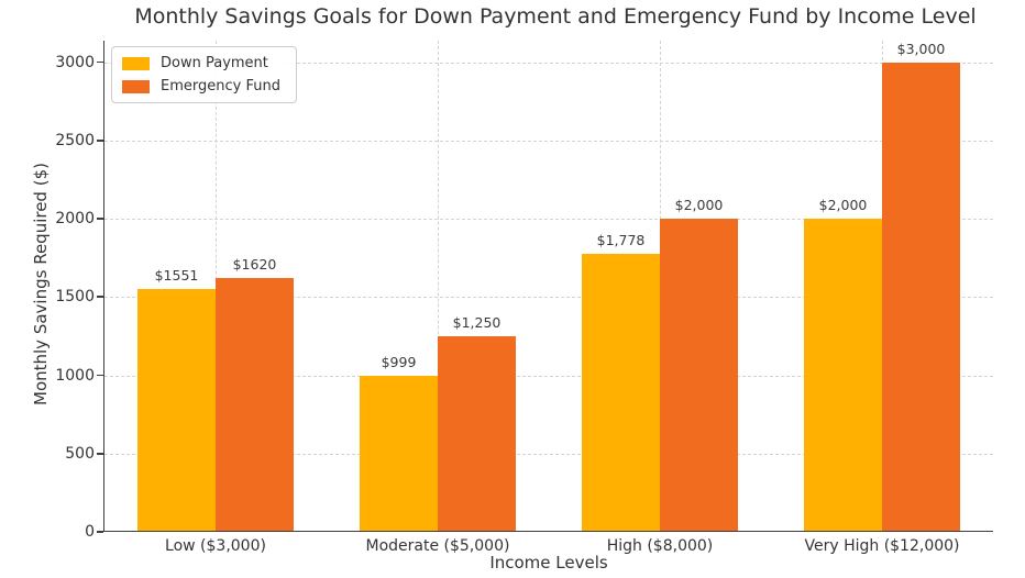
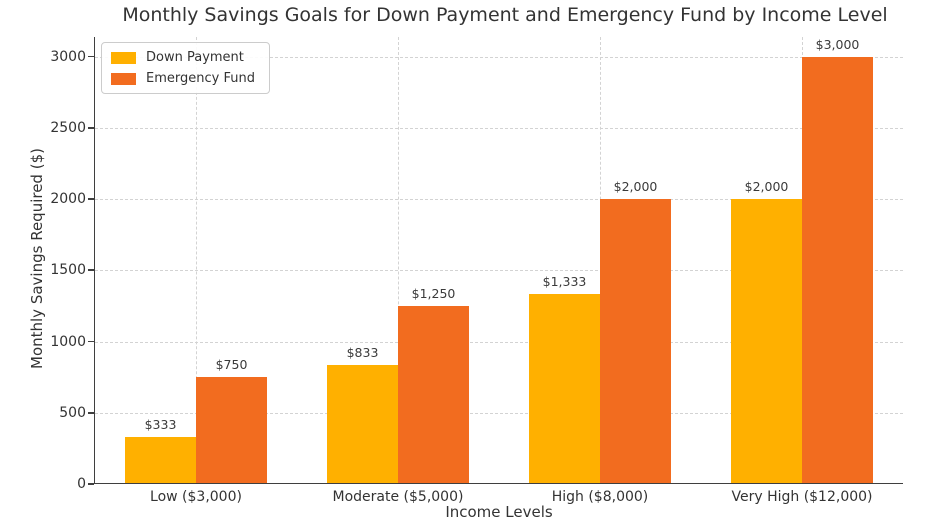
Down Payment/Low ($3,000): $1551 -> $333
Emergency Fund/Low ($3,000): $1620 -> $750
Down Payment/Moderate ($5,000): $999 -> $833
Down Payment/High ($8,000): $1,778 -> $1,333
